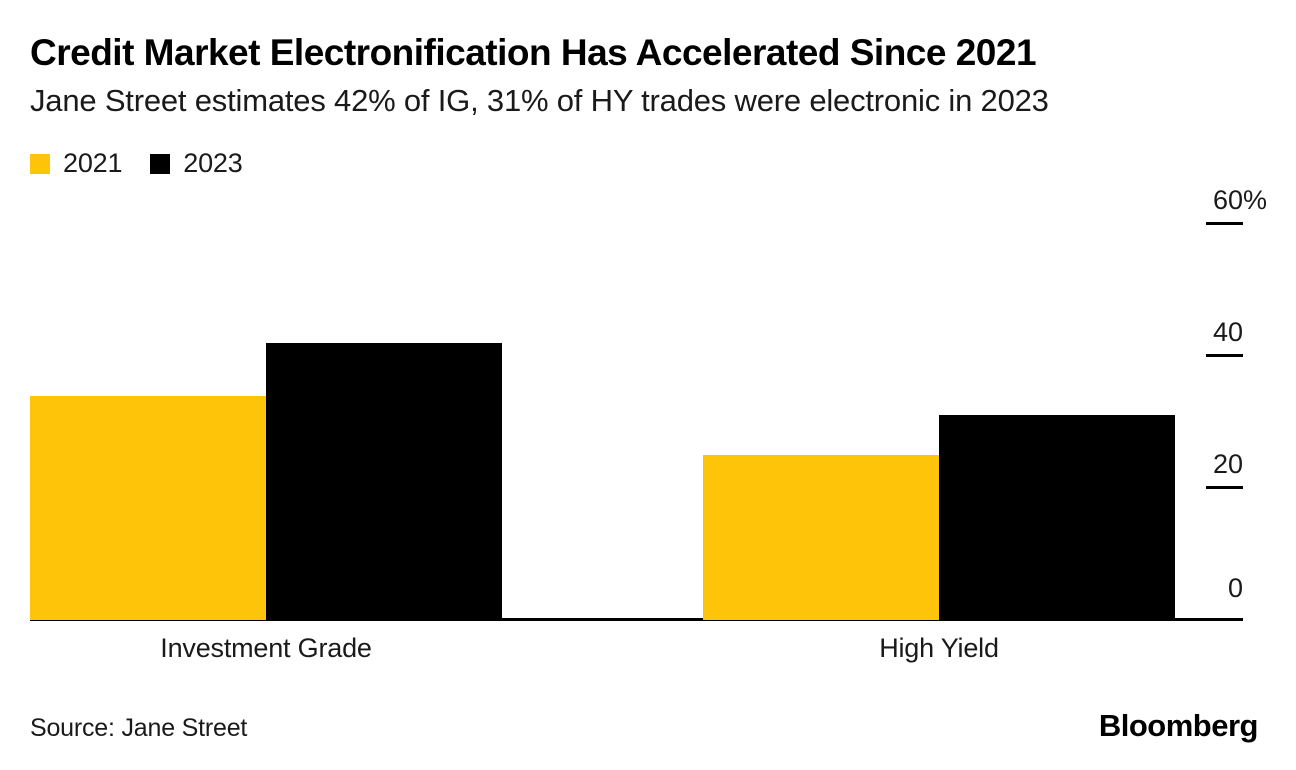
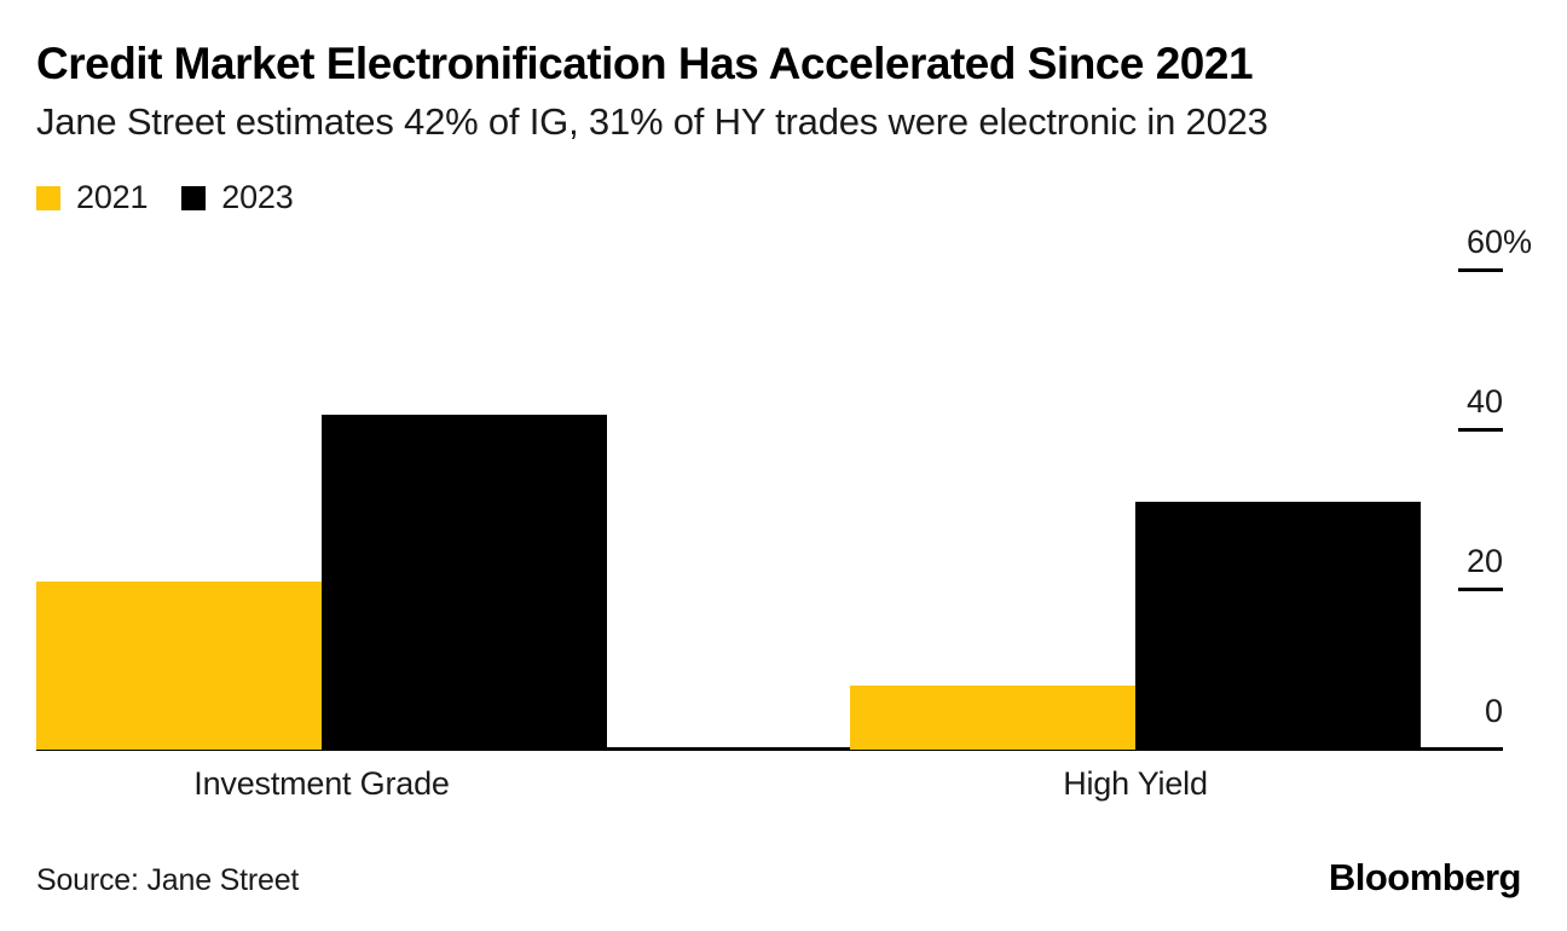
2021/Investment Grade: 34 -> 21
2021/High Yield: 25 -> 8
